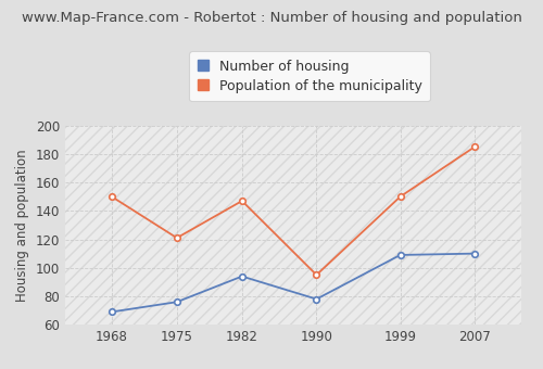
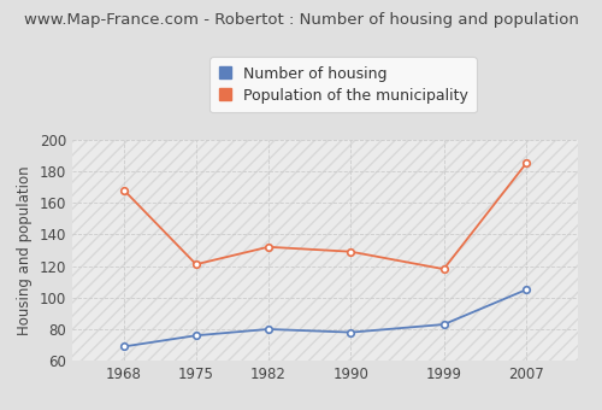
Population of the municipality/1968: 150 -> 168
Number of housing/1982: 94 -> 80
Population of the municipality/1982: 147 -> 132
Population of the municipality/1990: 95 -> 129
Number of housing/1999: 109 -> 83
Population of the municipality/1999: 150 -> 118
Number of housing/2007: 110 -> 105
